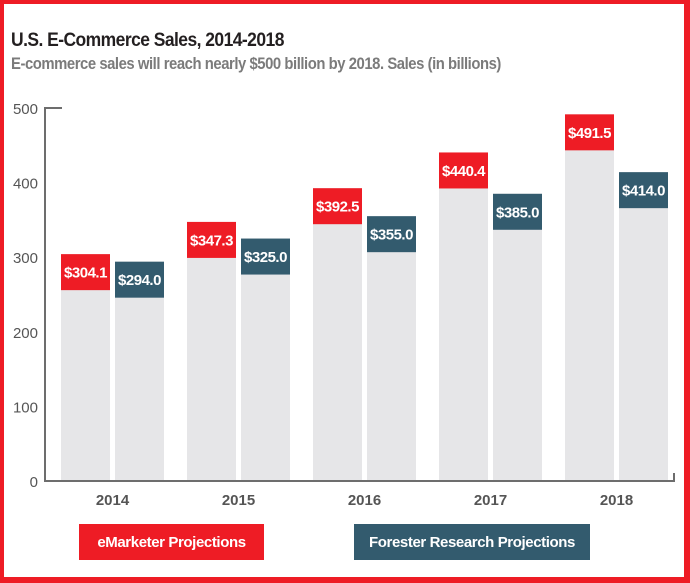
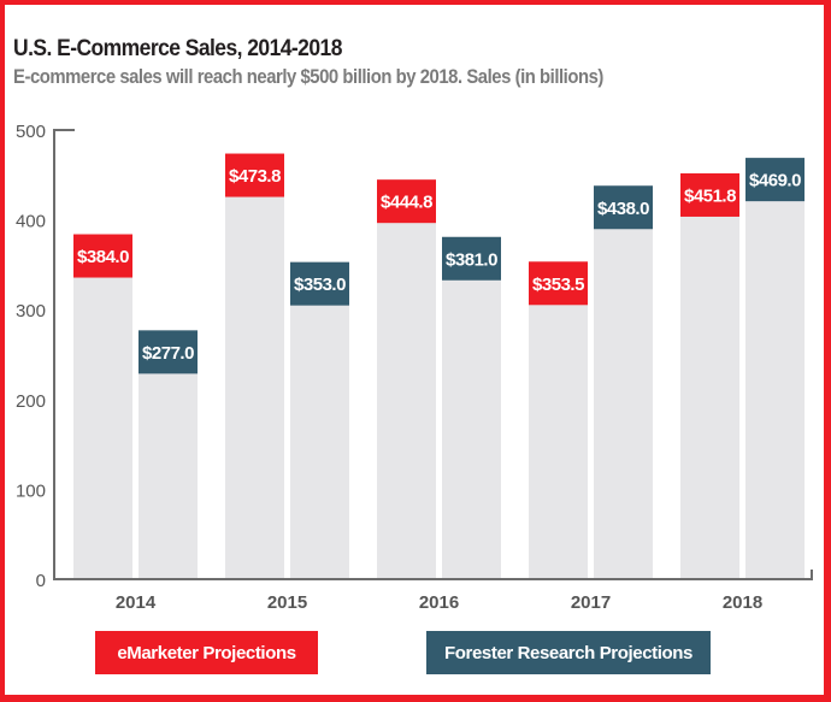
eMarketer Projections/2014: $304.1 -> $384.0
Forester Research Projections/2014: $294.0 -> $277.0
eMarketer Projections/2015: $347.3 -> $473.8
Forester Research Projections/2015: $325.0 -> $353.0
eMarketer Projections/2016: $392.5 -> $444.8
Forester Research Projections/2016: $355.0 -> $381.0
eMarketer Projections/2017: $440.4 -> $353.5
Forester Research Projections/2017: $385.0 -> $438.0
eMarketer Projections/2018: $491.5 -> $451.8
Forester Research Projections/2018: $414.0 -> $469.0
